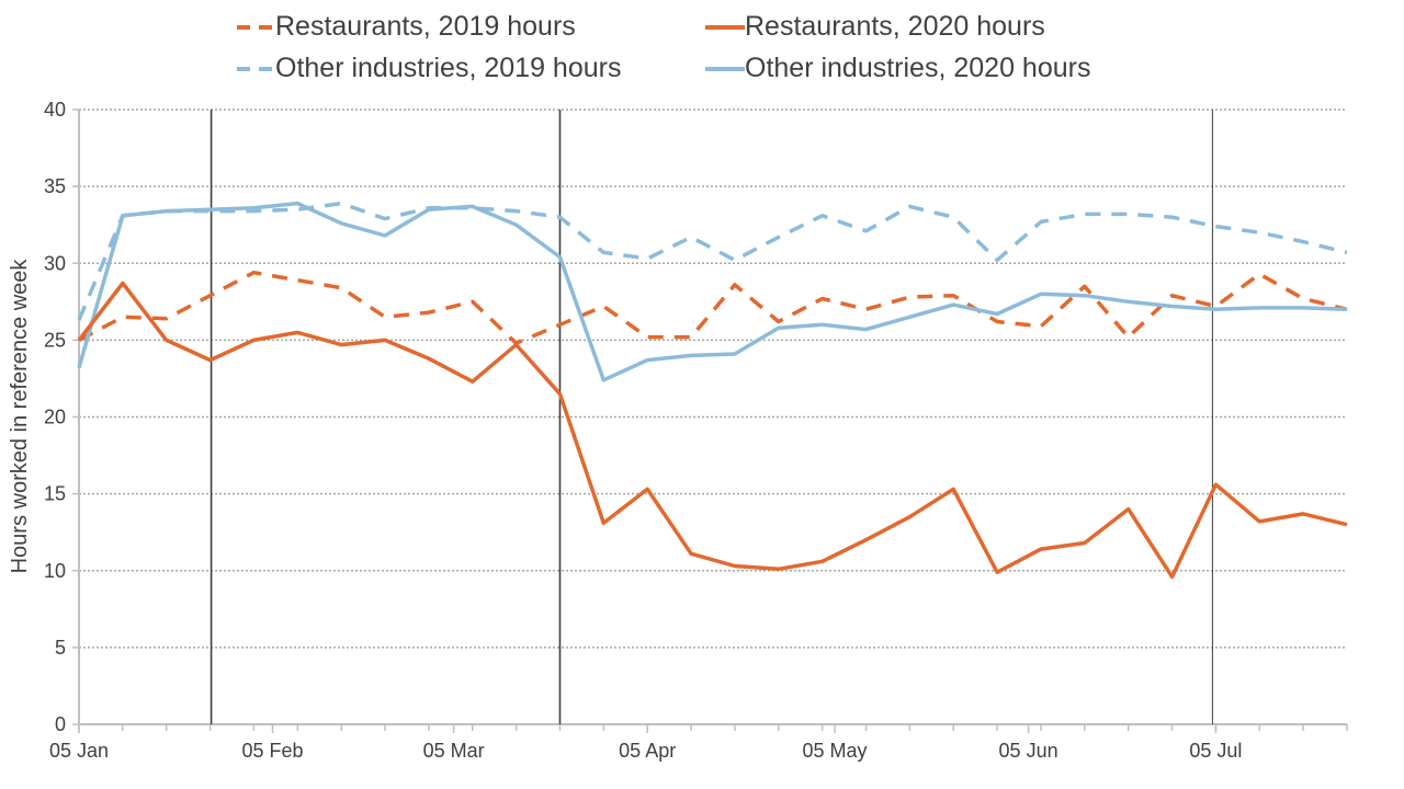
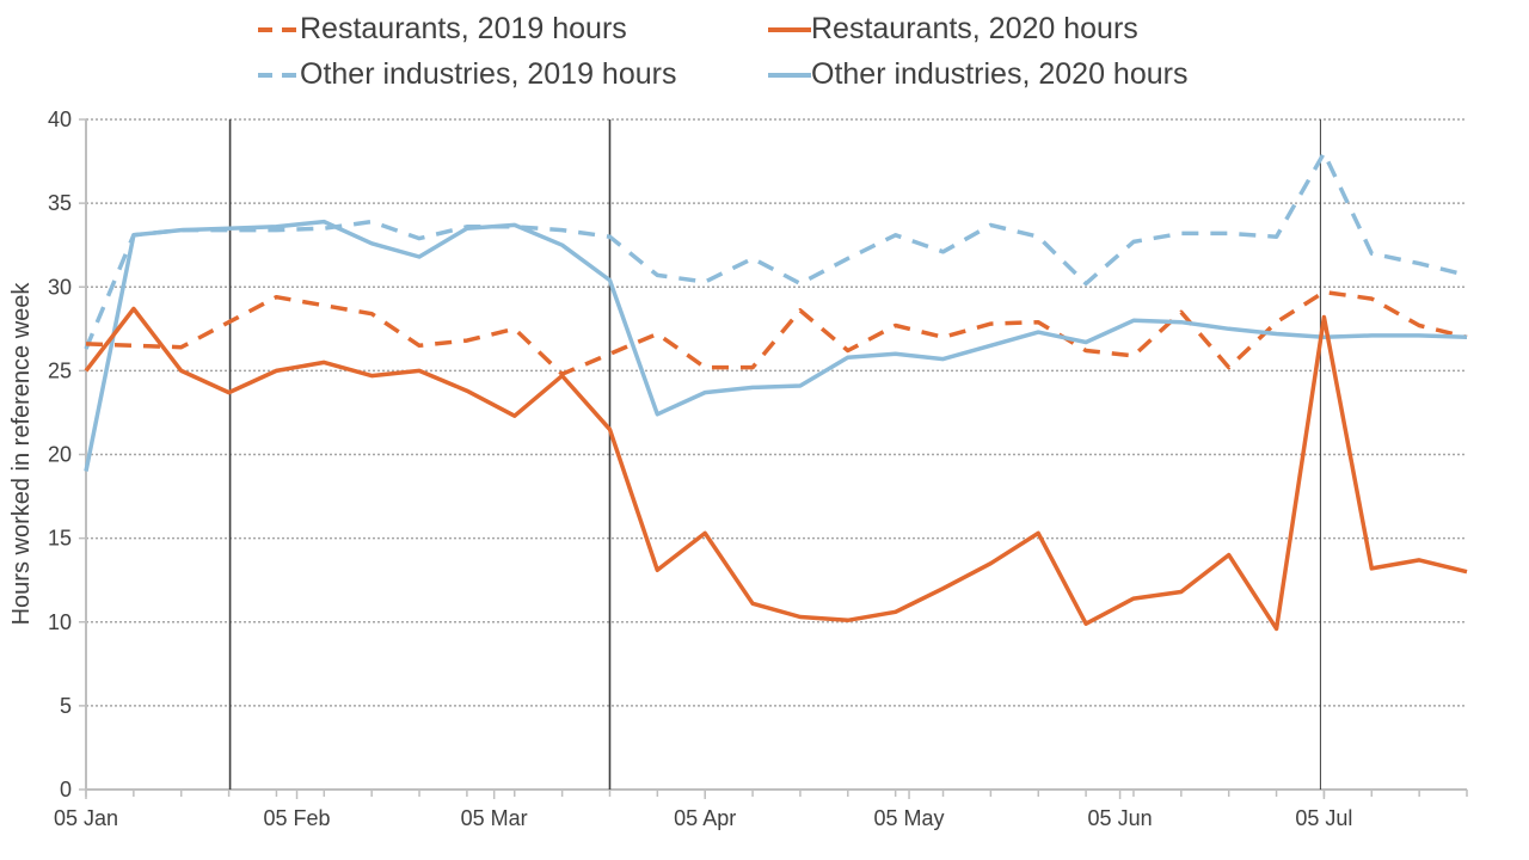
Restaurants, 2019 hours/05 Jan: 25.0 -> 26.6
Other industries, 2020 hours/05 Jan: 23.2 -> 19.0
Restaurants, 2019 hours/05 Jul: 27.2 -> 29.7
Restaurants, 2020 hours/05 Jul: 15.6 -> 28.2
Other industries, 2019 hours/05 Jul: 32.4 -> 38.0
